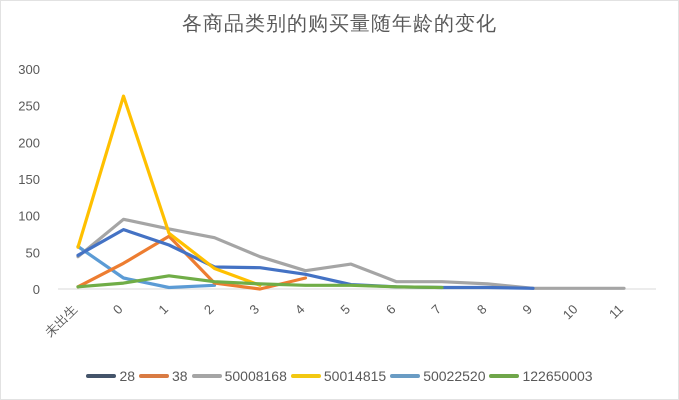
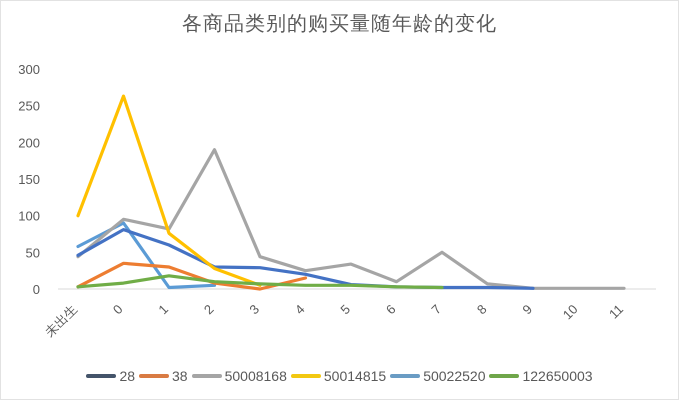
50014815/未出生: 60 -> 100
50022520/0: 20 -> 90
38/1: 70 -> 30
50008168/2: 70 -> 190
50008168/7: 10 -> 50
